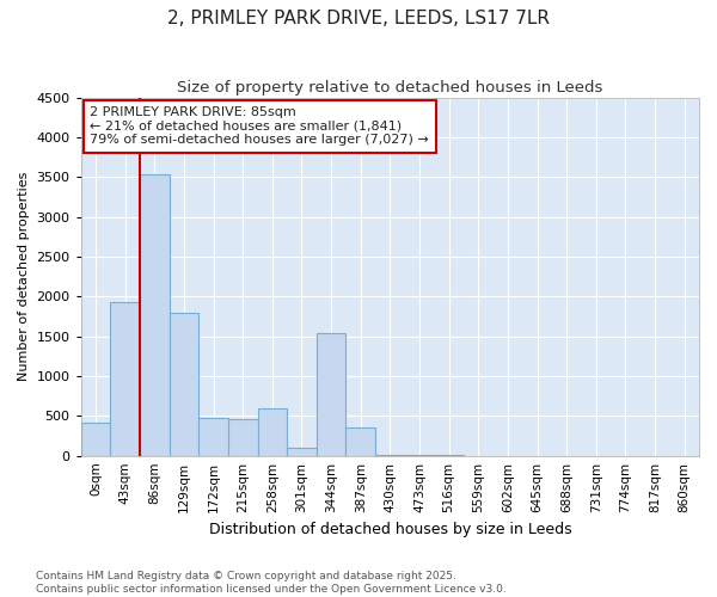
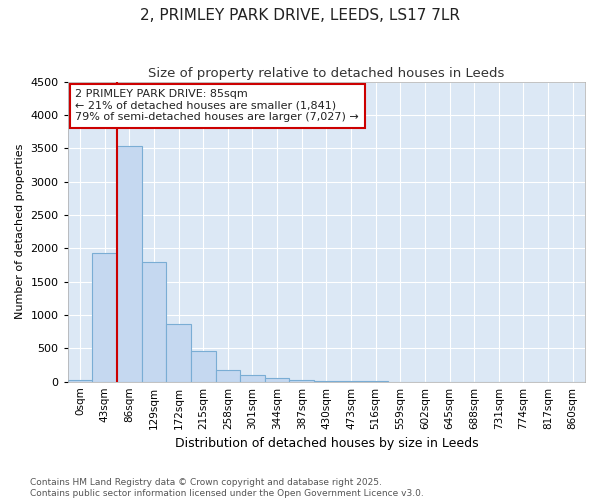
0sqm: 420 -> 30
172sqm: 480 -> 870
258sqm: 600 -> 180
344sqm: 1540 -> 60
387sqm: 360 -> 30
